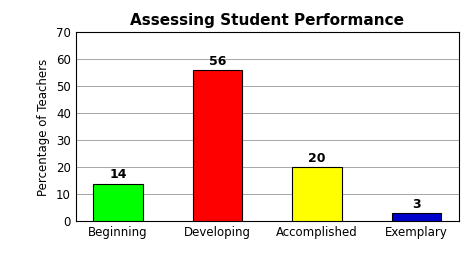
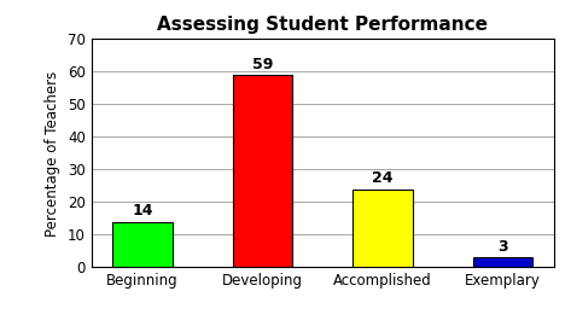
Developing: 56 -> 59
Accomplished: 20 -> 24
